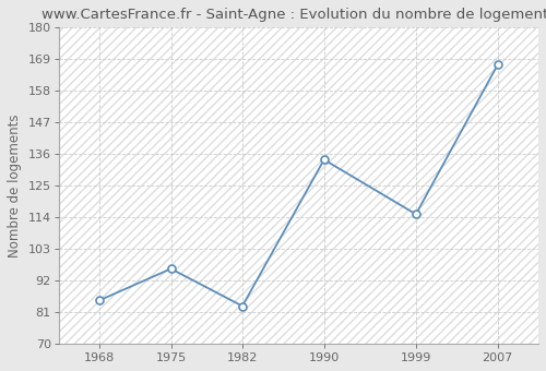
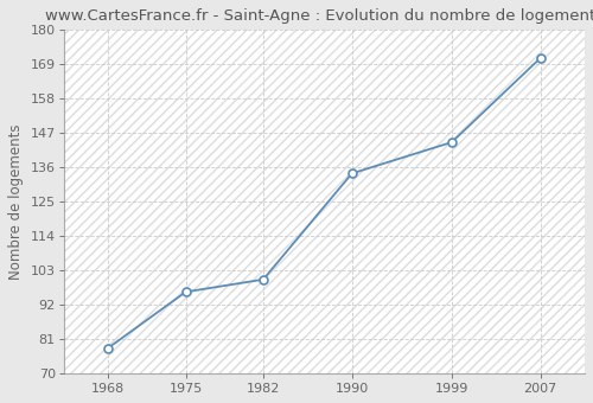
1968: 85 -> 78
1982: 83 -> 100
1999: 115 -> 144
2007: 167 -> 171
